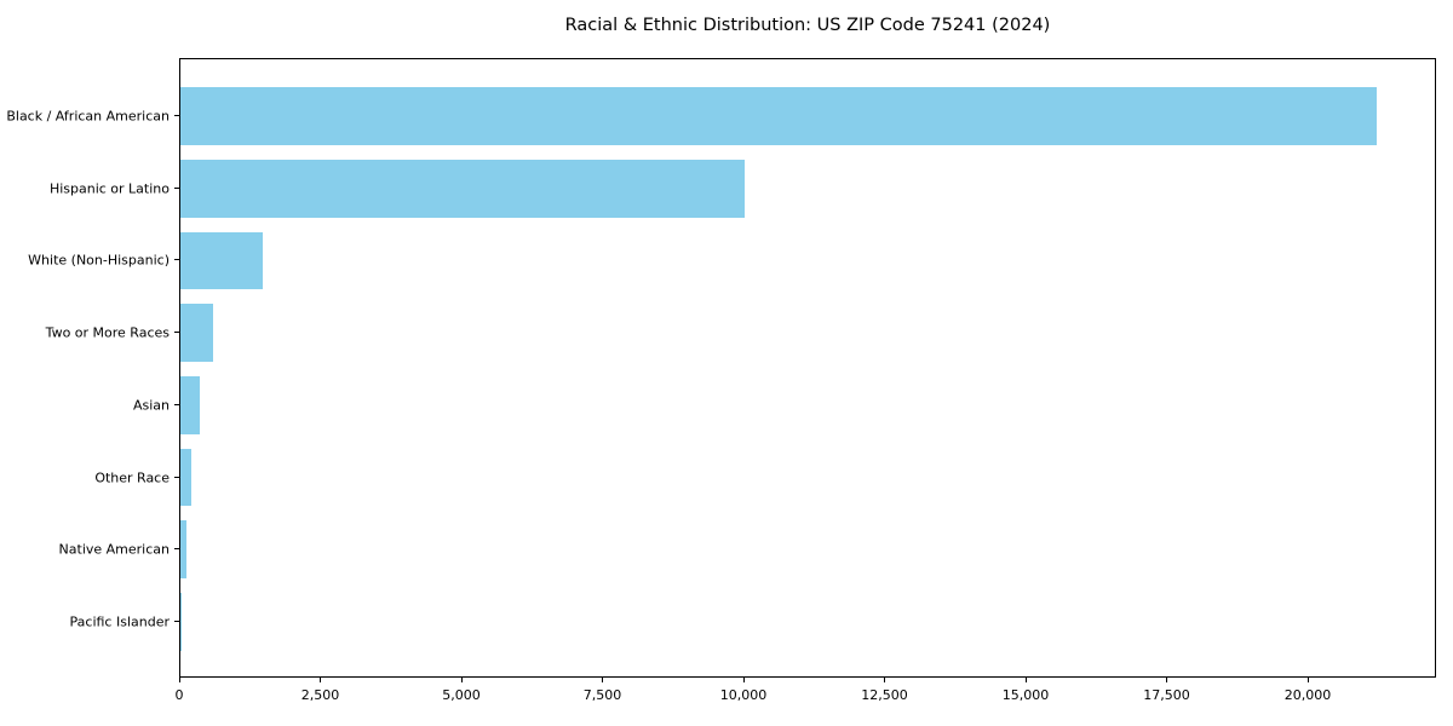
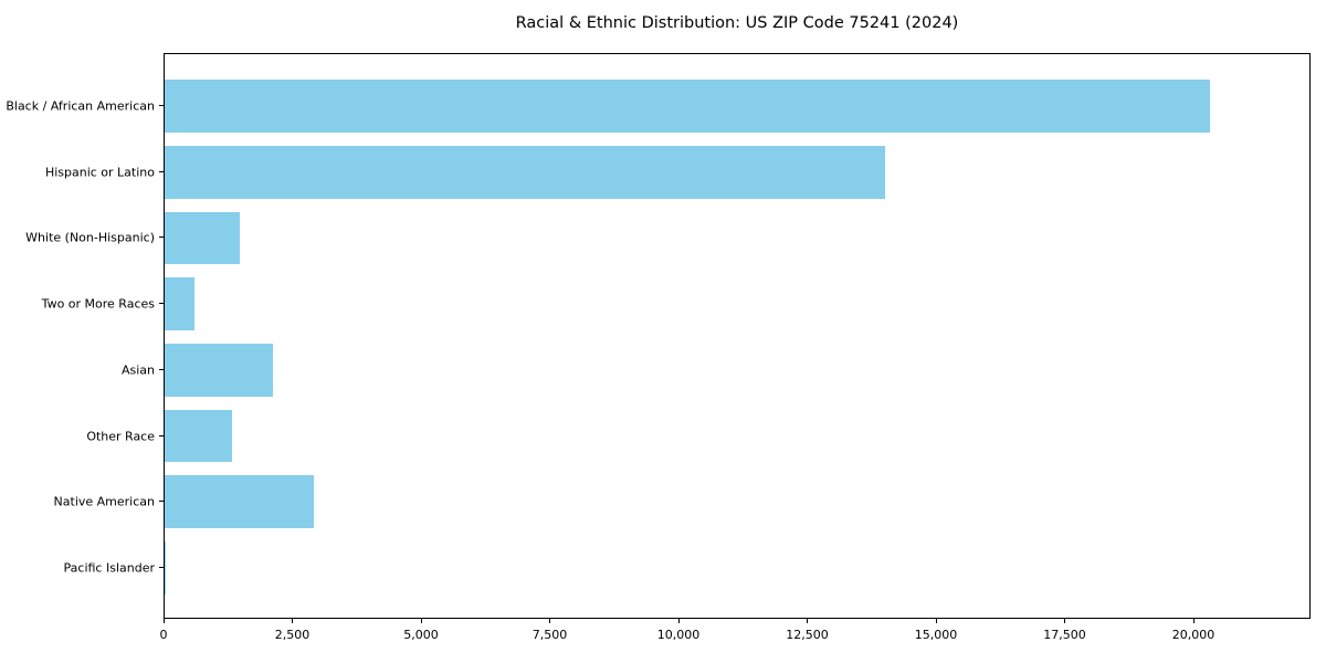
Black / African American: 21200 -> 20300
Hispanic or Latino: 10000 -> 14000
Asian: 400 -> 2100
Other Race: 200 -> 1300
Native American: 100 -> 2900
